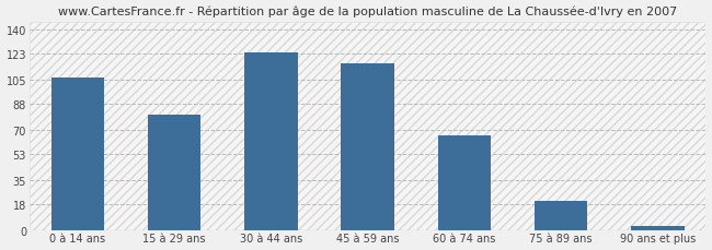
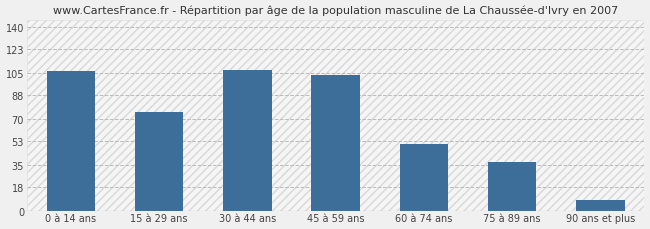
15 à 29 ans: 80 -> 75
30 à 44 ans: 124 -> 107
45 à 59 ans: 116 -> 103
60 à 74 ans: 66 -> 51
75 à 89 ans: 20 -> 37
90 ans et plus: 3 -> 8
